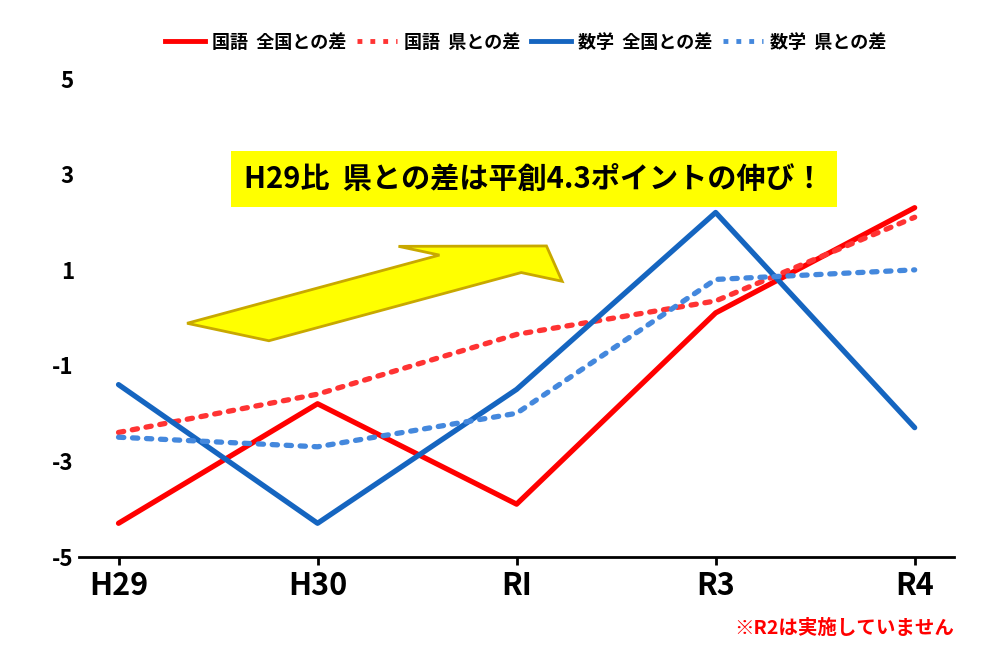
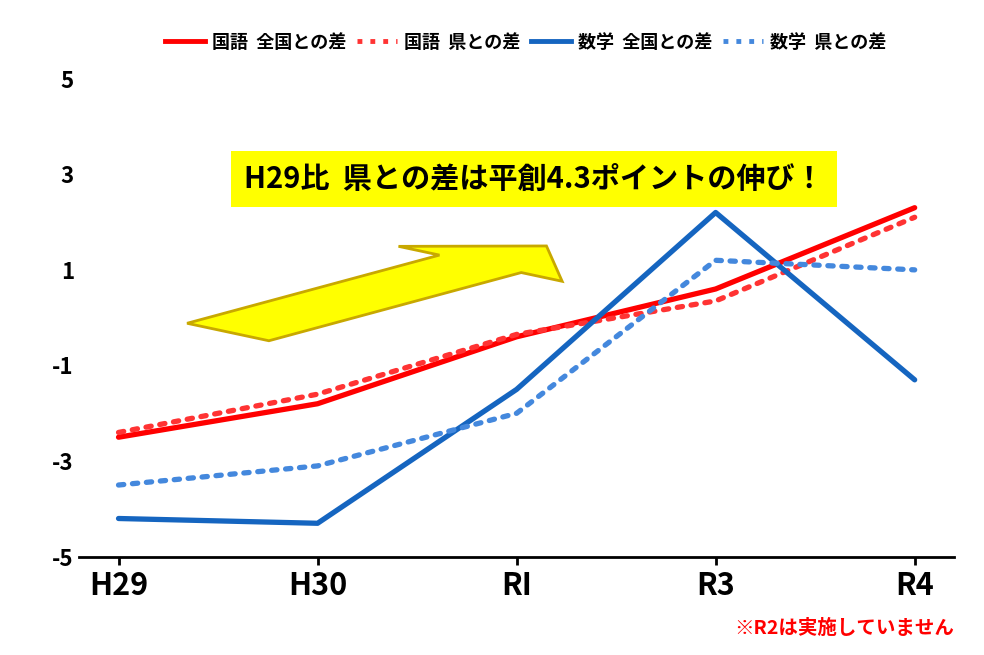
国語 全国との差/H29: -4.3 -> -2.5
数学 全国との差/H29: -1.4 -> -4.2
数学 県との差/H29: -2.5 -> -3.5
数学 県との差/H30: -2.7 -> -3.1
国語 全国との差/RI: -3.9 -> -0.4
国語 全国との差/R3: 0.1 -> 0.6
数学 県との差/R3: 0.8 -> 1.2
数学 全国との差/R4: -2.3 -> -1.3
